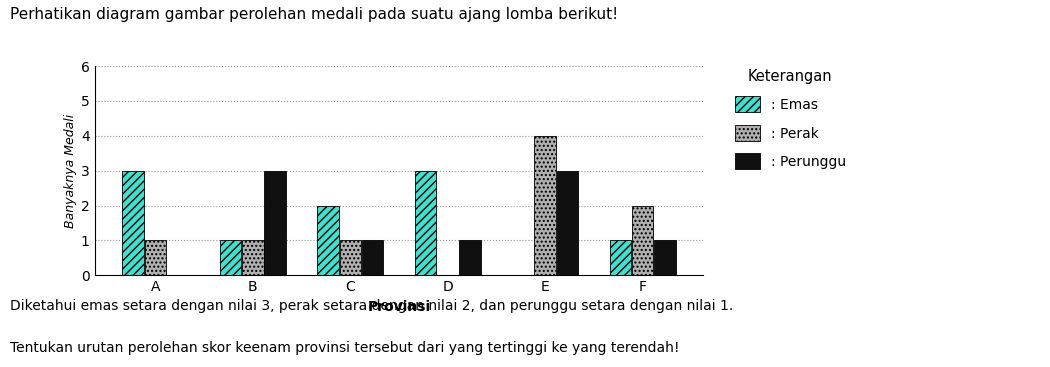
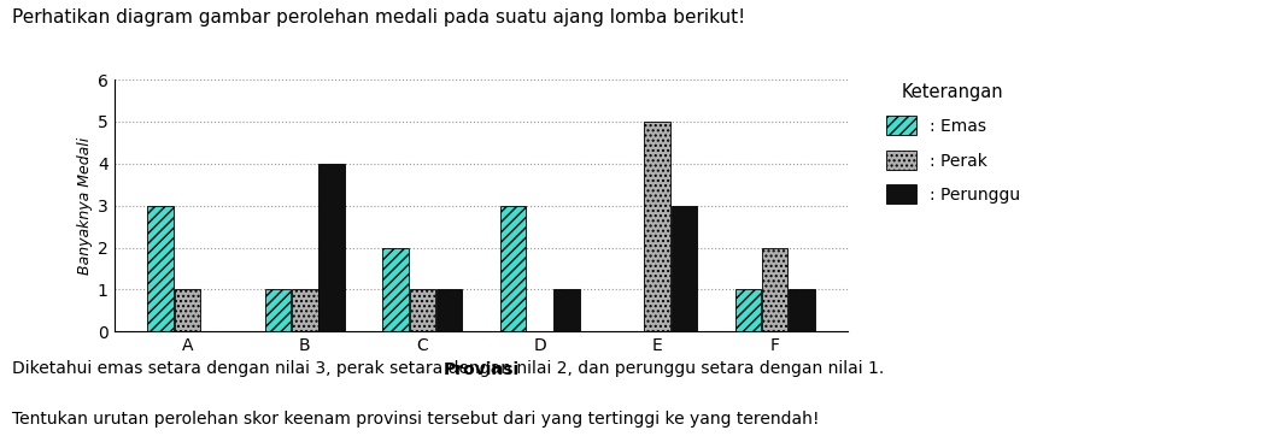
: Perunggu/B: 3 -> 4
: Perak/E: 4 -> 5
